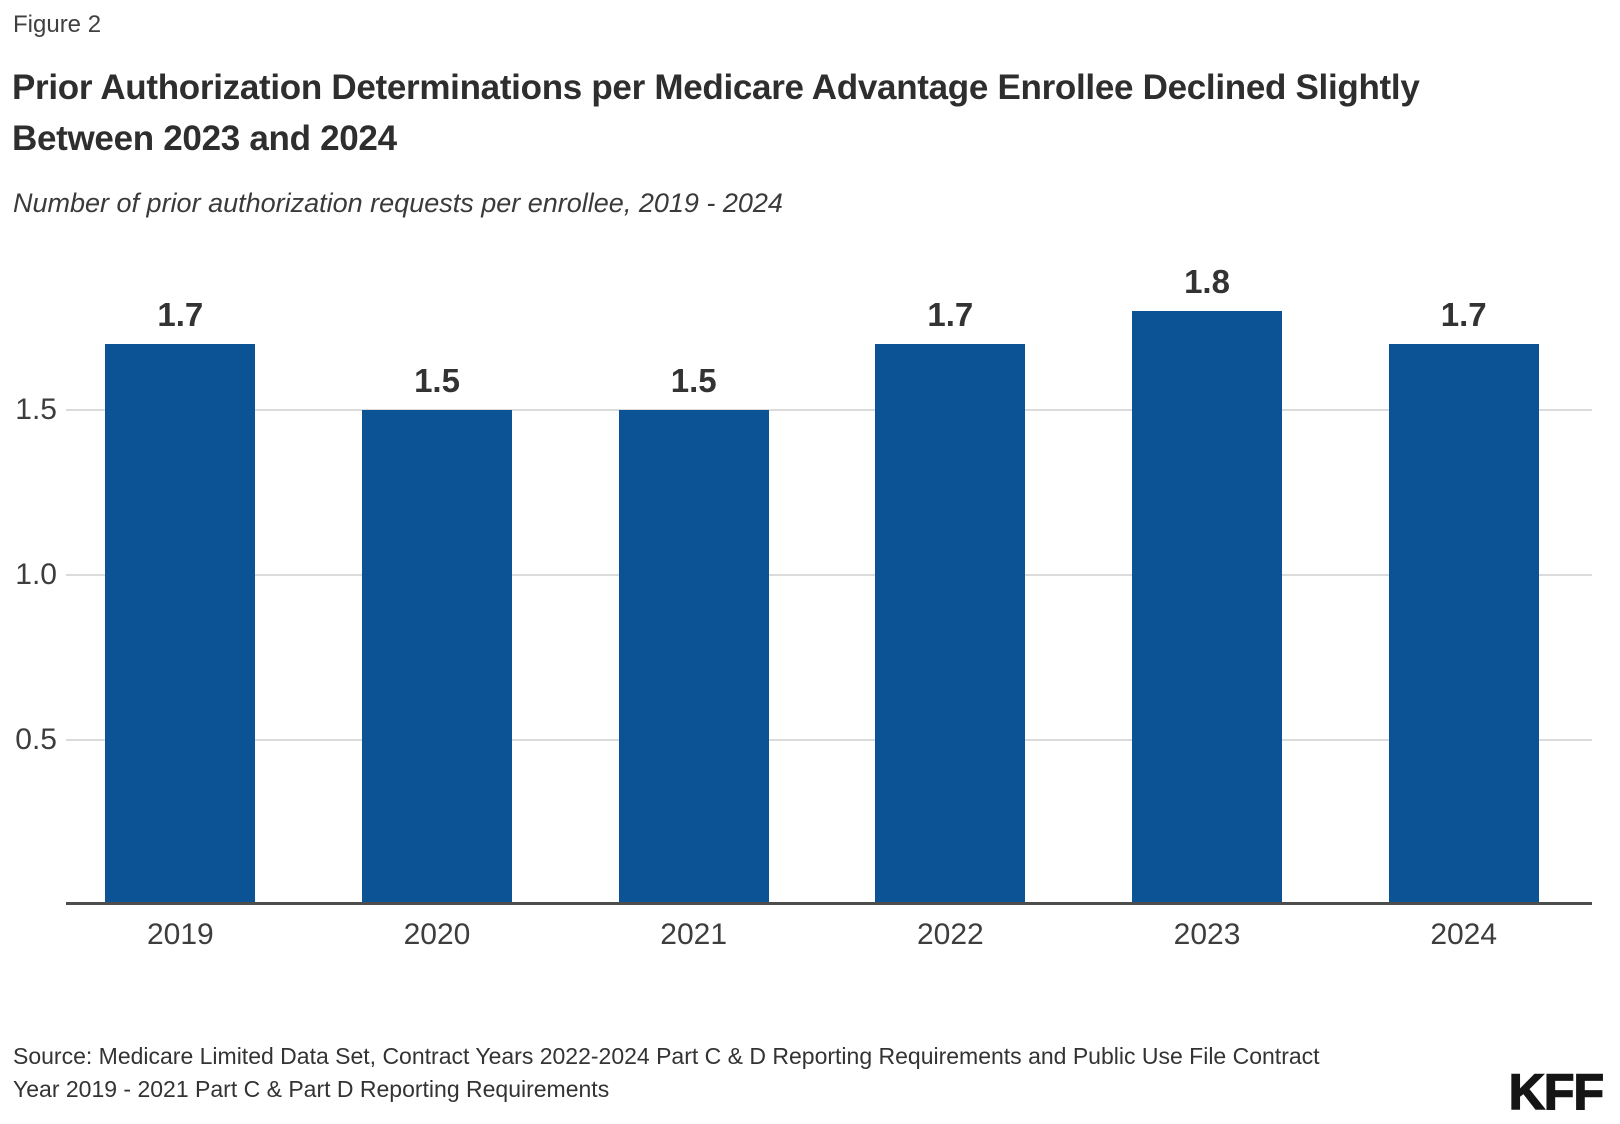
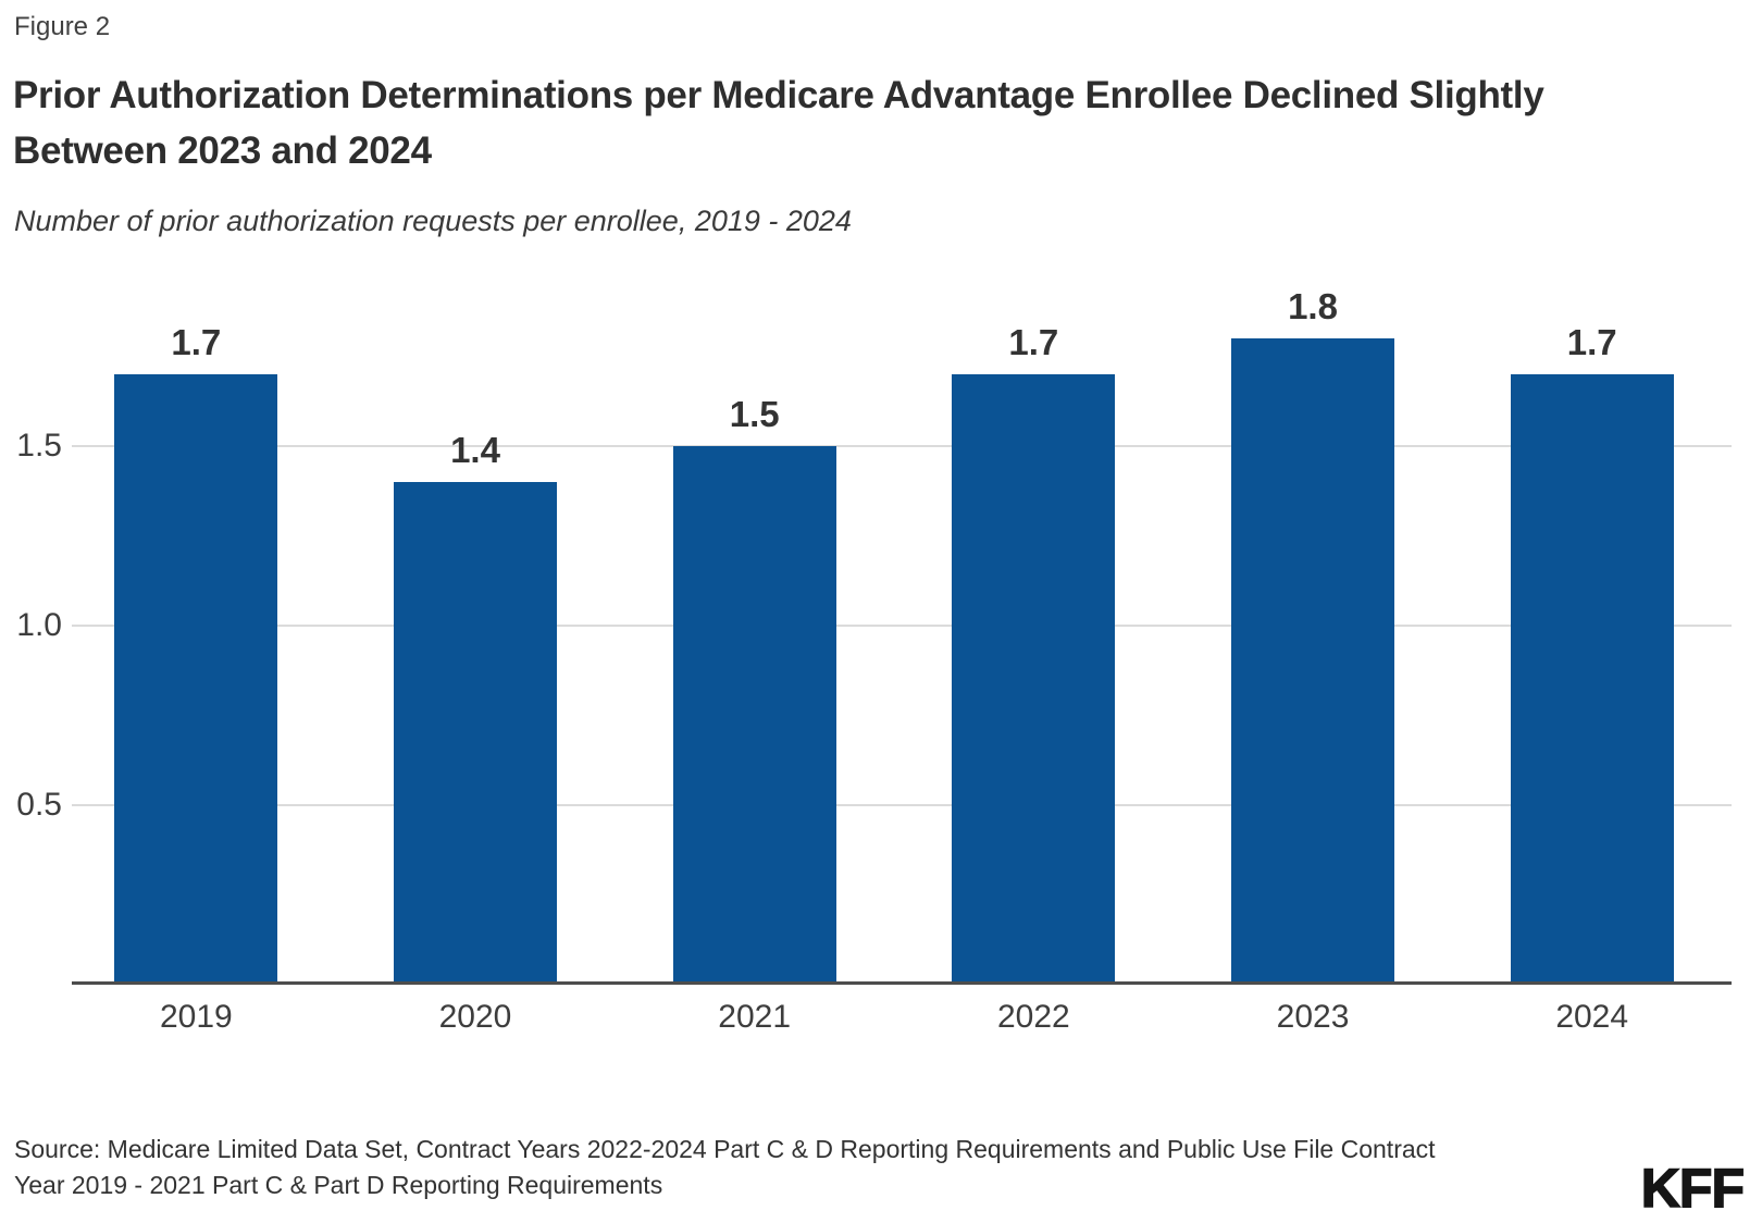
2020: 1.5 -> 1.4
